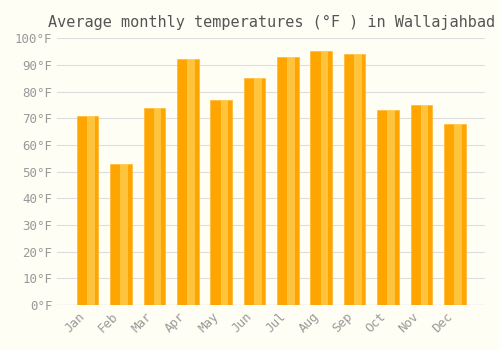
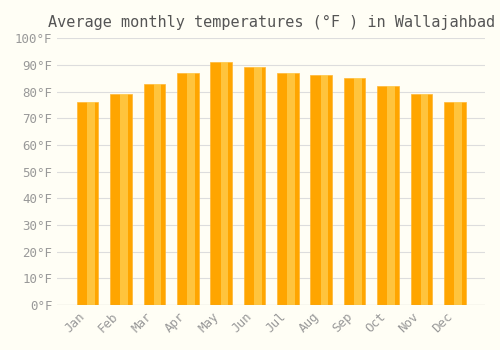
Jan: 71°F -> 76°F
Feb: 53°F -> 79°F
Mar: 74°F -> 83°F
Apr: 92°F -> 87°F
May: 77°F -> 91°F
Jun: 85°F -> 89°F
Jul: 93°F -> 87°F
Aug: 95°F -> 86°F
Sep: 94°F -> 85°F
Oct: 73°F -> 82°F
Nov: 75°F -> 79°F
Dec: 68°F -> 76°F
